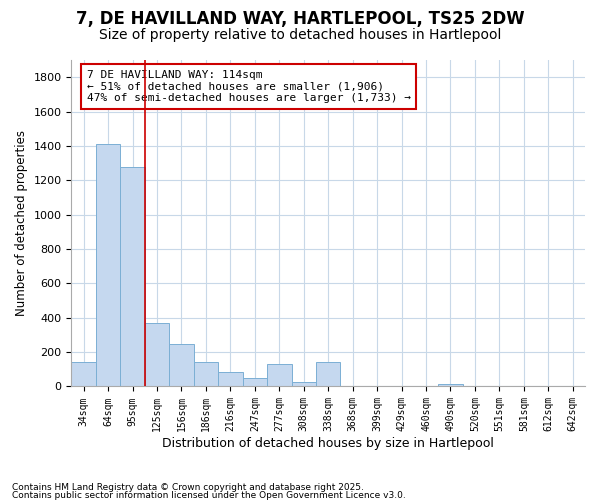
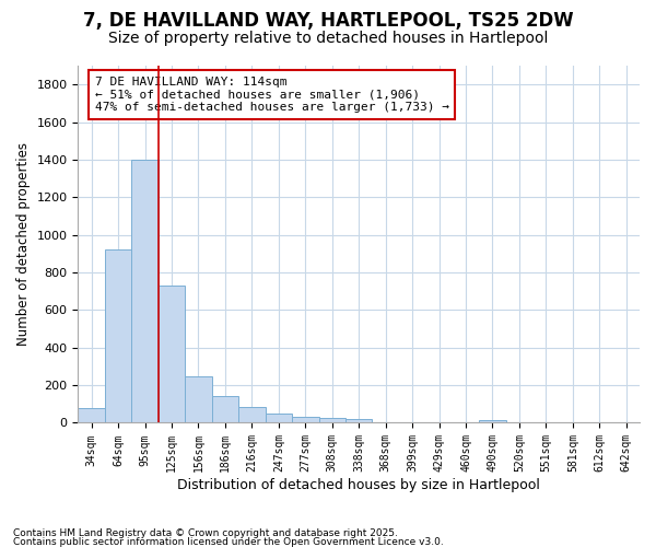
34sqm: 140 -> 80
64sqm: 1410 -> 920
95sqm: 1280 -> 1400
125sqm: 370 -> 730
277sqm: 130 -> 30
338sqm: 140 -> 20
